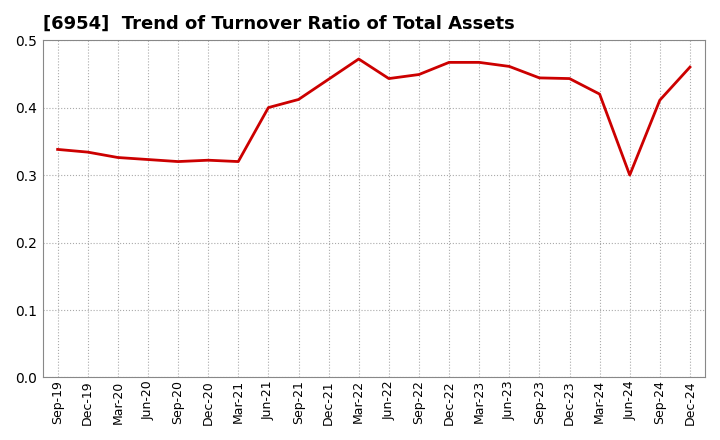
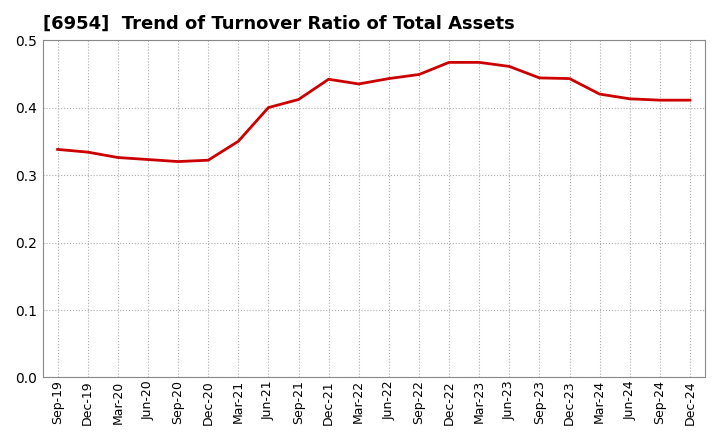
Mar-21: 0.320 -> 0.350
Mar-22: 0.472 -> 0.435
Jun-24: 0.300 -> 0.413
Dec-24: 0.460 -> 0.411
